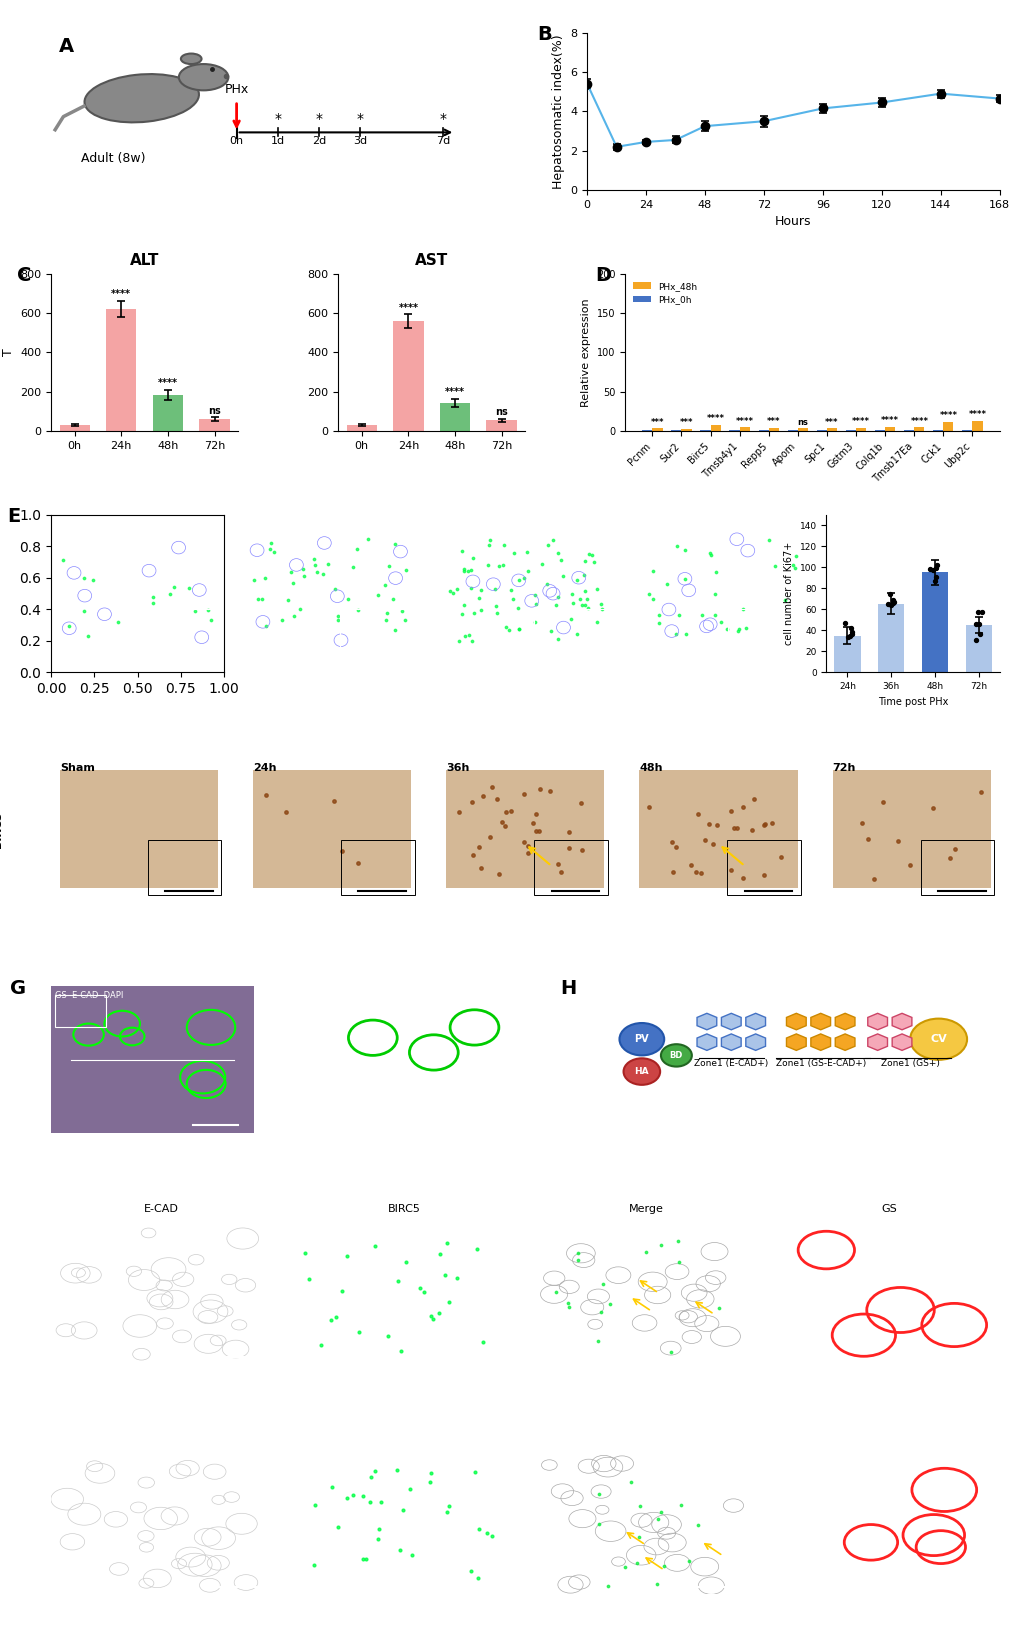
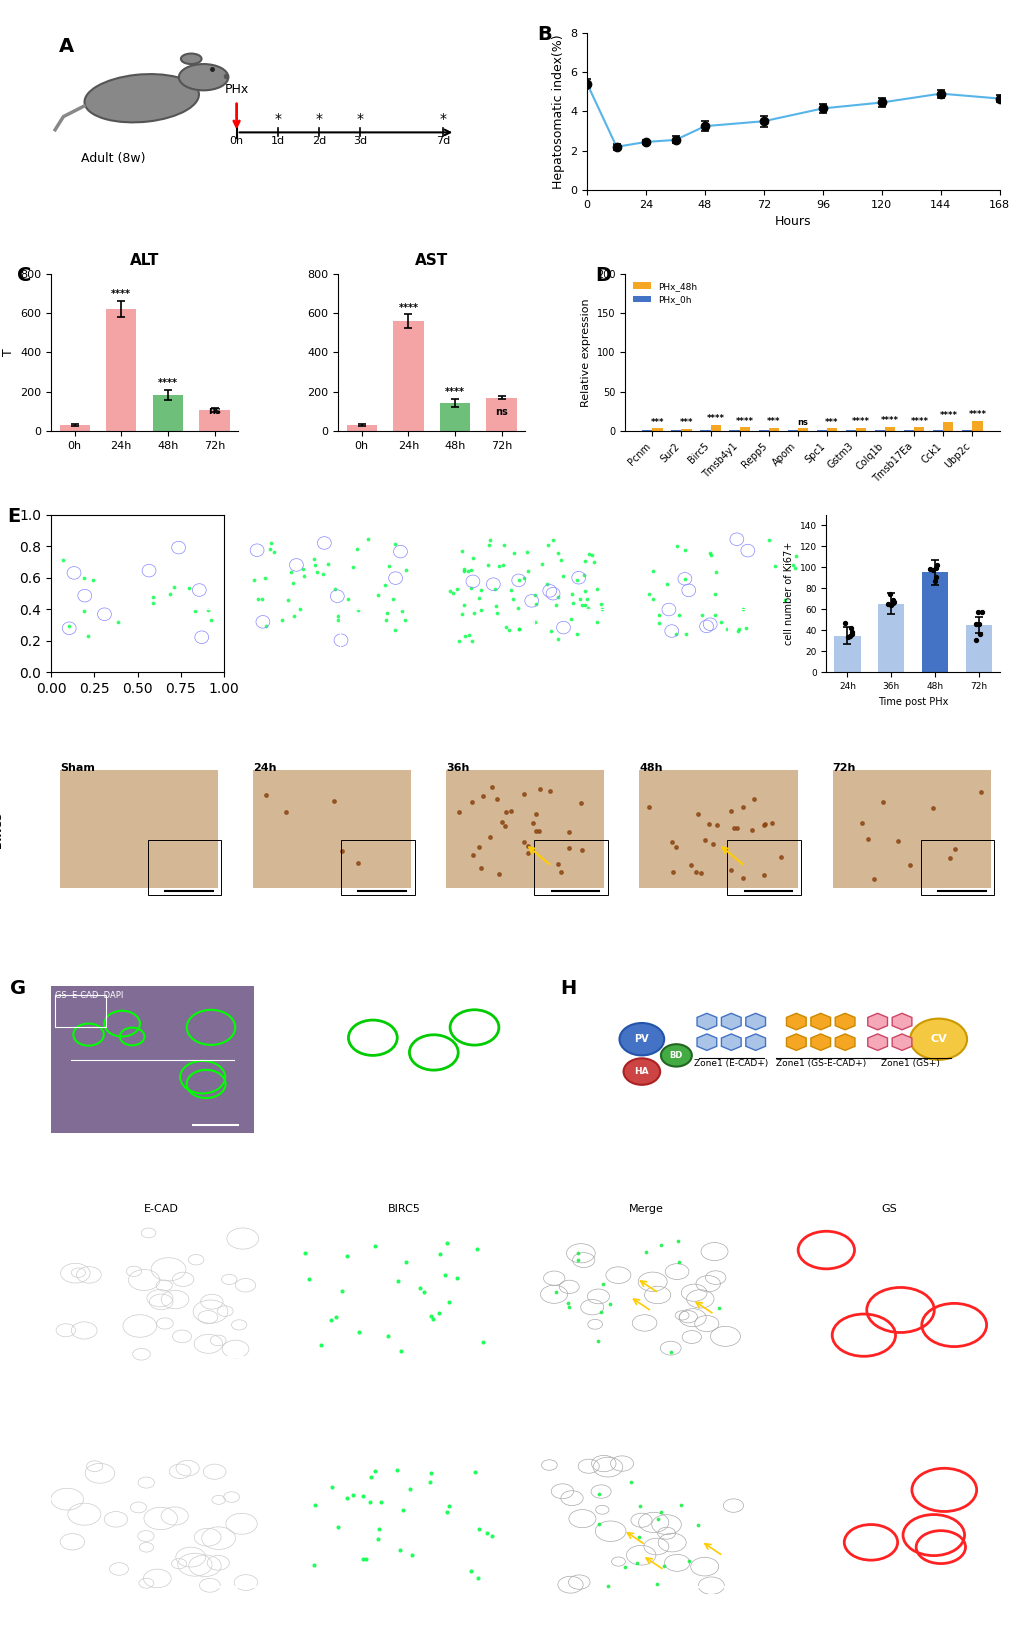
ALT/72h: 60 -> 110
AST/72h: 60 -> 170
